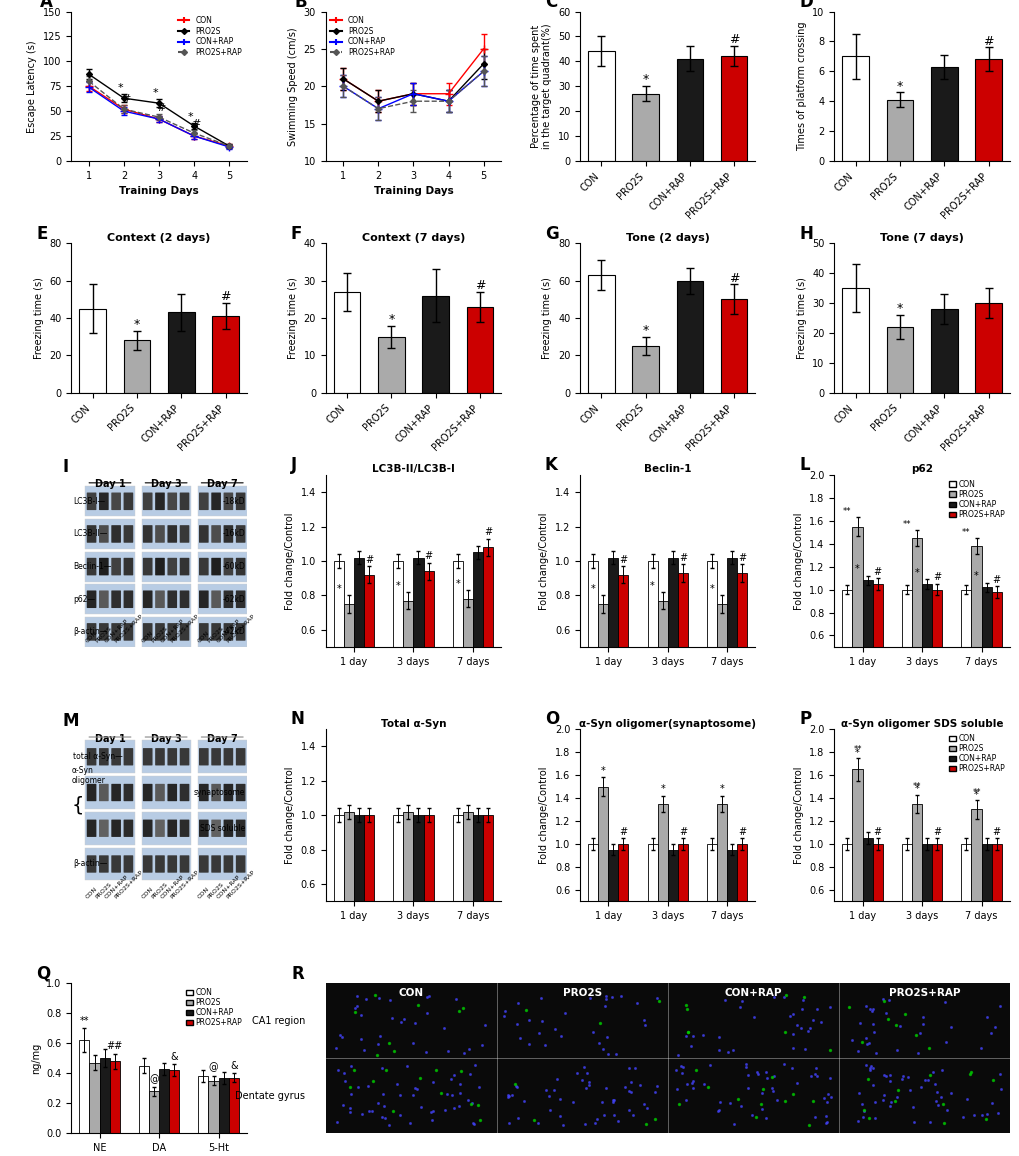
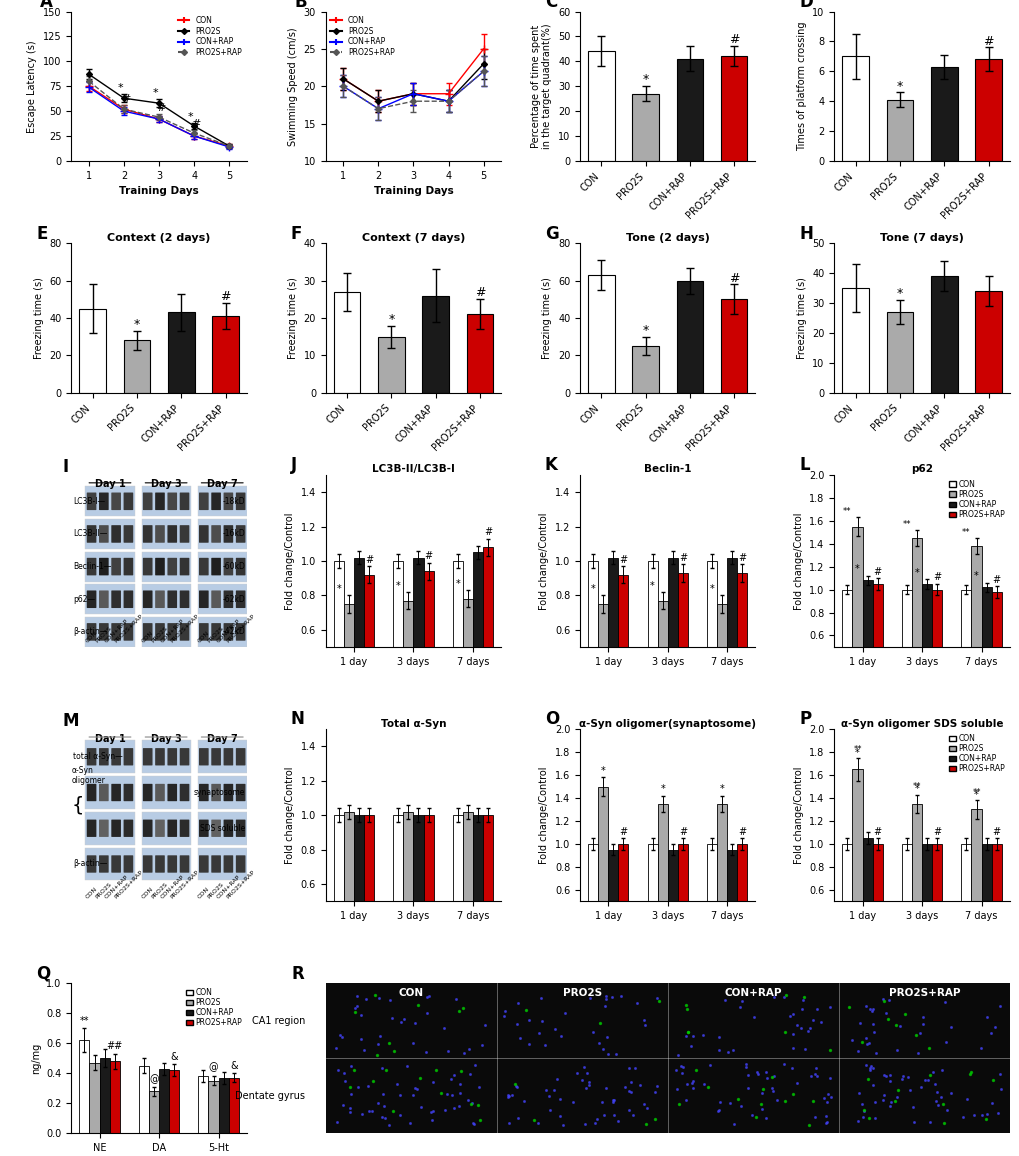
Context (7 days)/PRO2S+RAP: 23 -> 21
Tone (7 days)/PRO2S: 22 -> 27
Tone (7 days)/CON+RAP: 28 -> 39
Tone (7 days)/PRO2S+RAP: 30 -> 34
